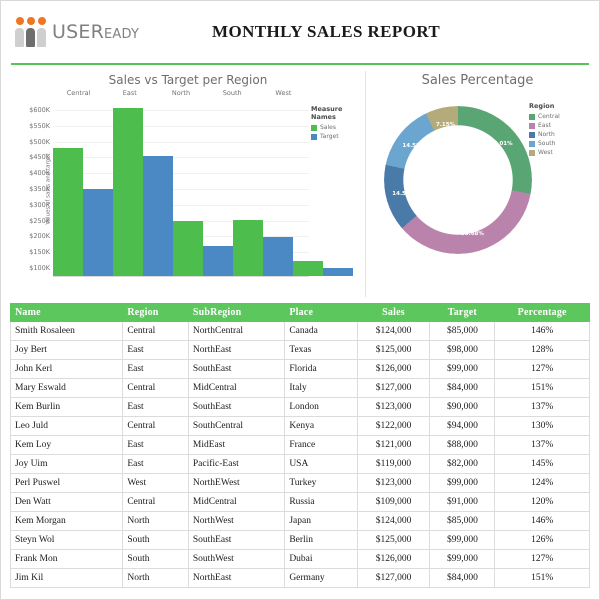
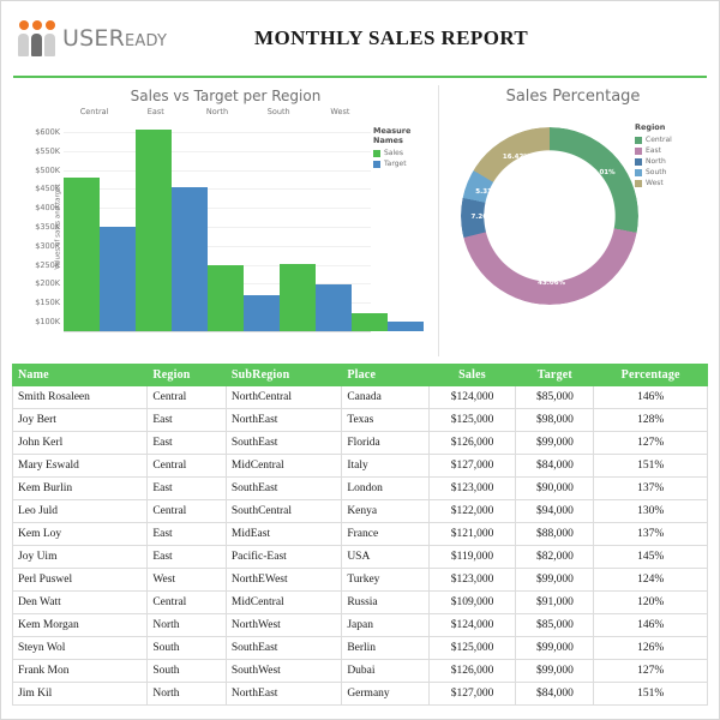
Sales Percentage/East: 35.68% -> 43.06%
Sales Percentage/North: 14.58% -> 7.20%
Sales Percentage/South: 14.58% -> 5.31%
Sales Percentage/West: 7.15% -> 16.42%
